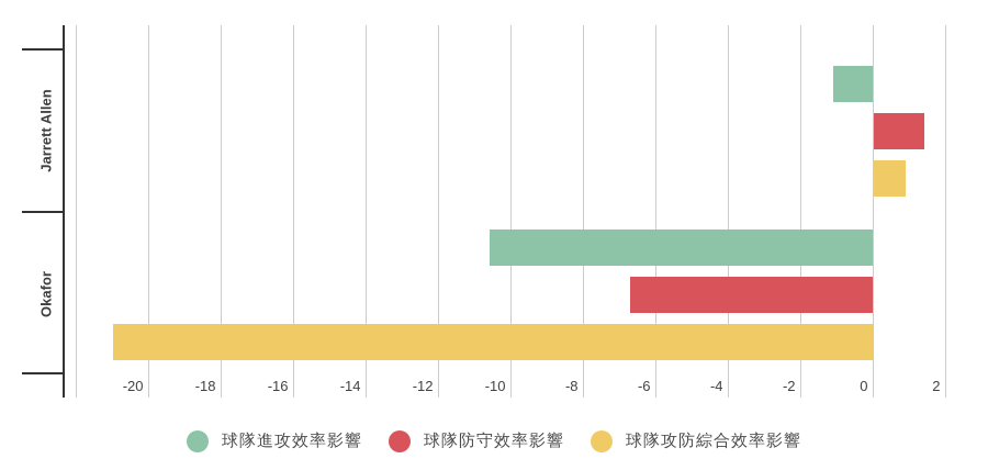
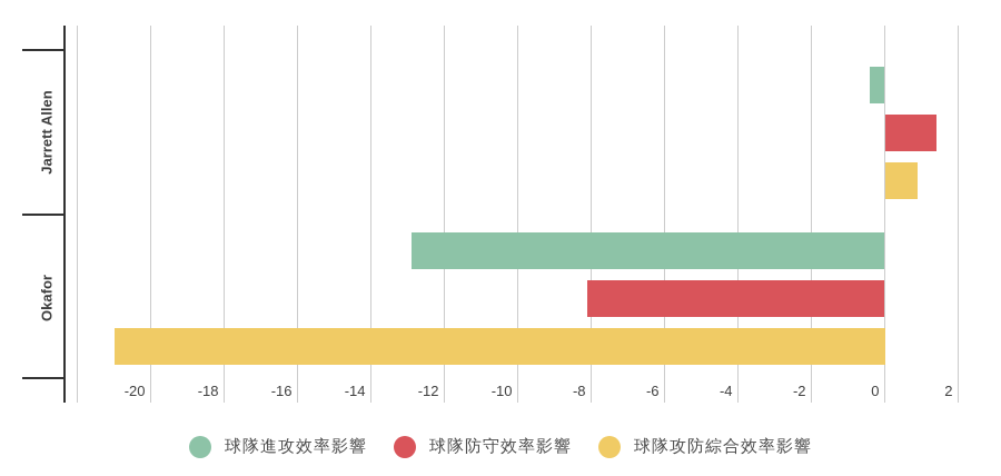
球隊進攻效率影響/Jarrett Allen: -1.1 -> -0.4
球隊進攻效率影響/Okafor: -10.6 -> -12.9
球隊防守效率影響/Okafor: -6.7 -> -8.1
